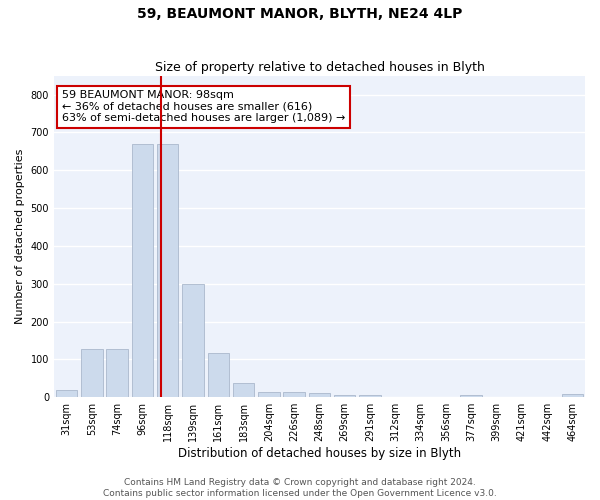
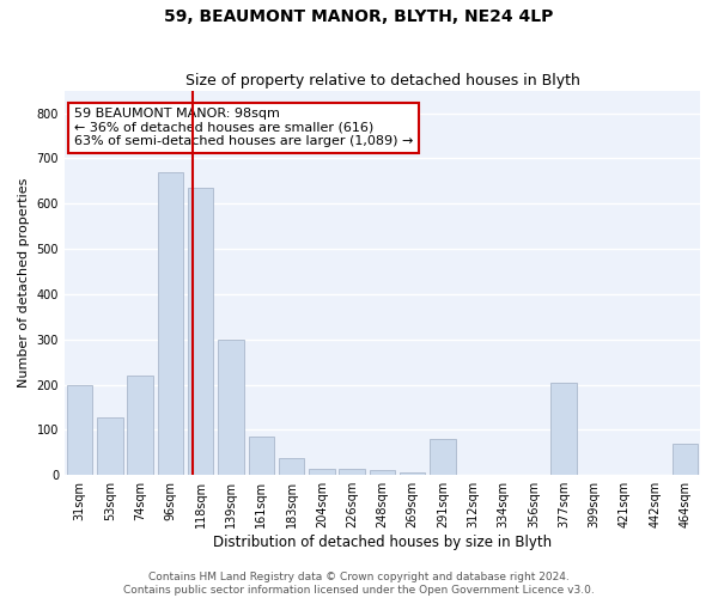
31sqm: 18 -> 200
74sqm: 127 -> 220
118sqm: 670 -> 635
161sqm: 118 -> 85
291sqm: 5 -> 80
377sqm: 5 -> 205
464sqm: 8 -> 70
